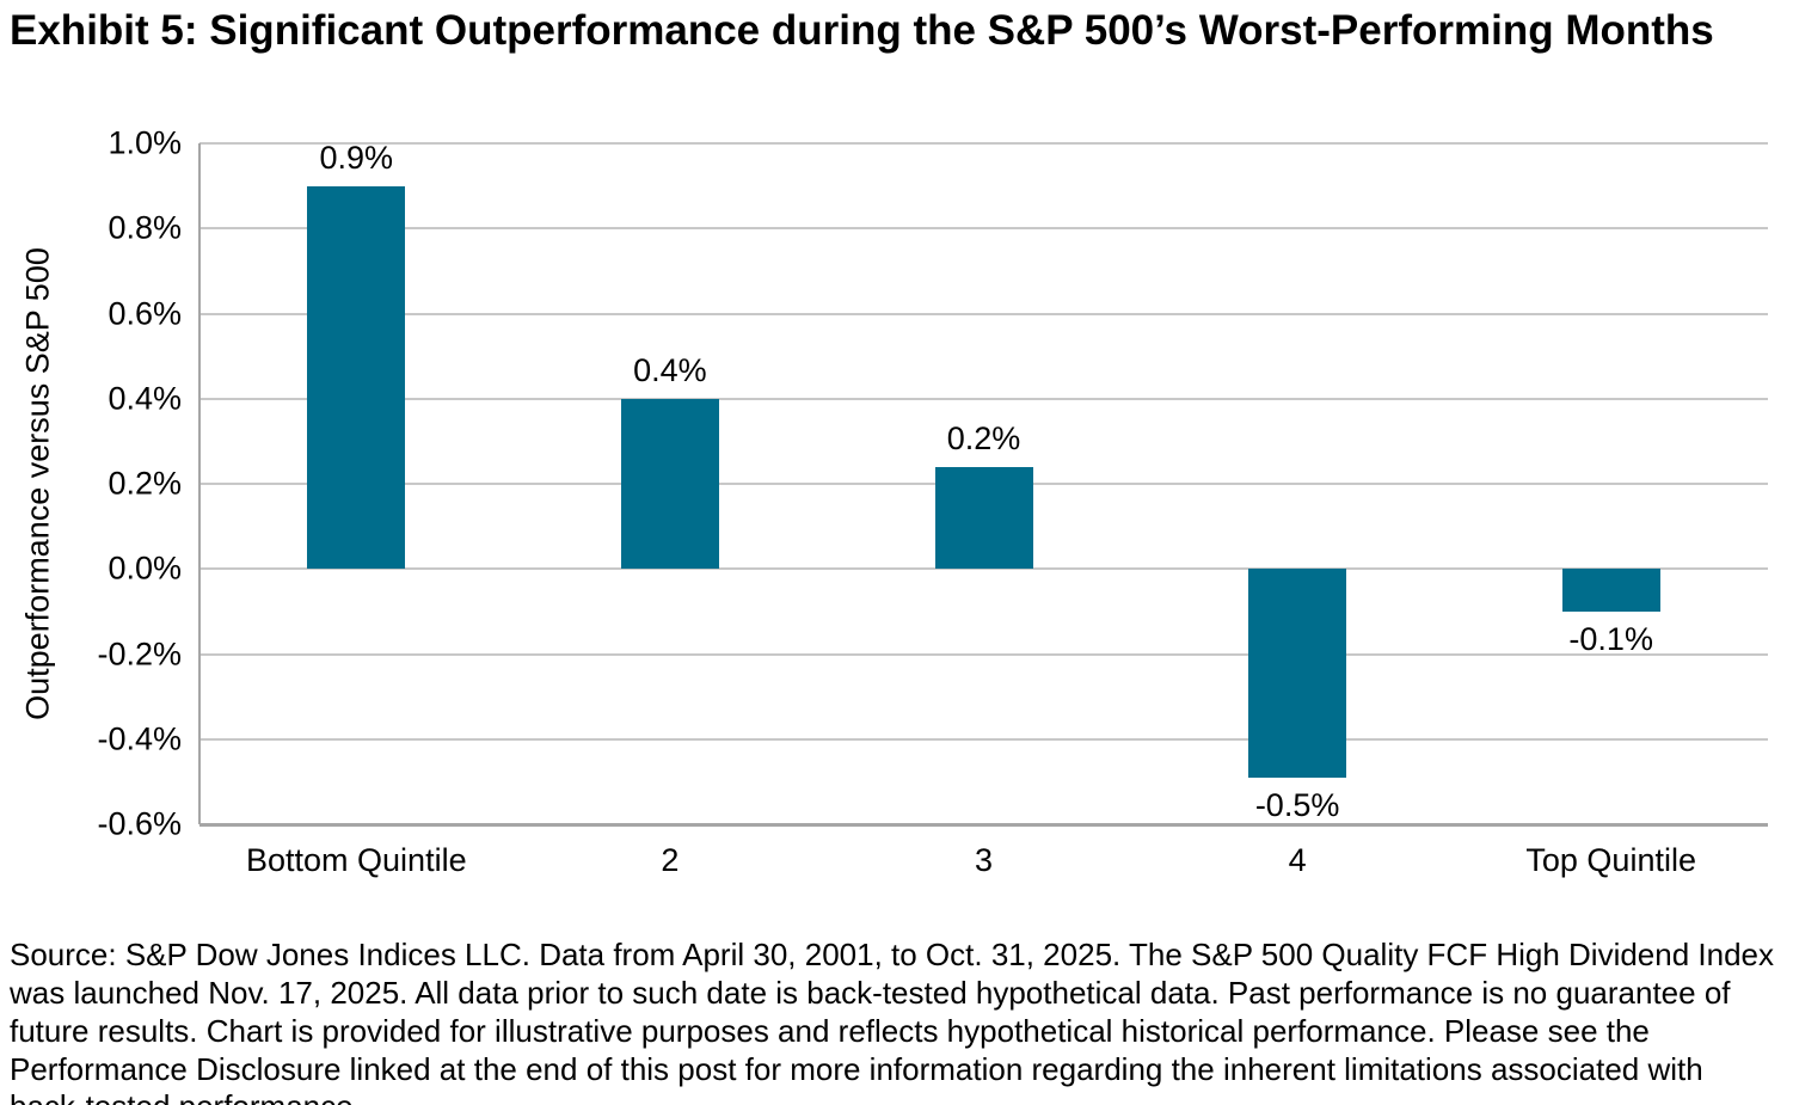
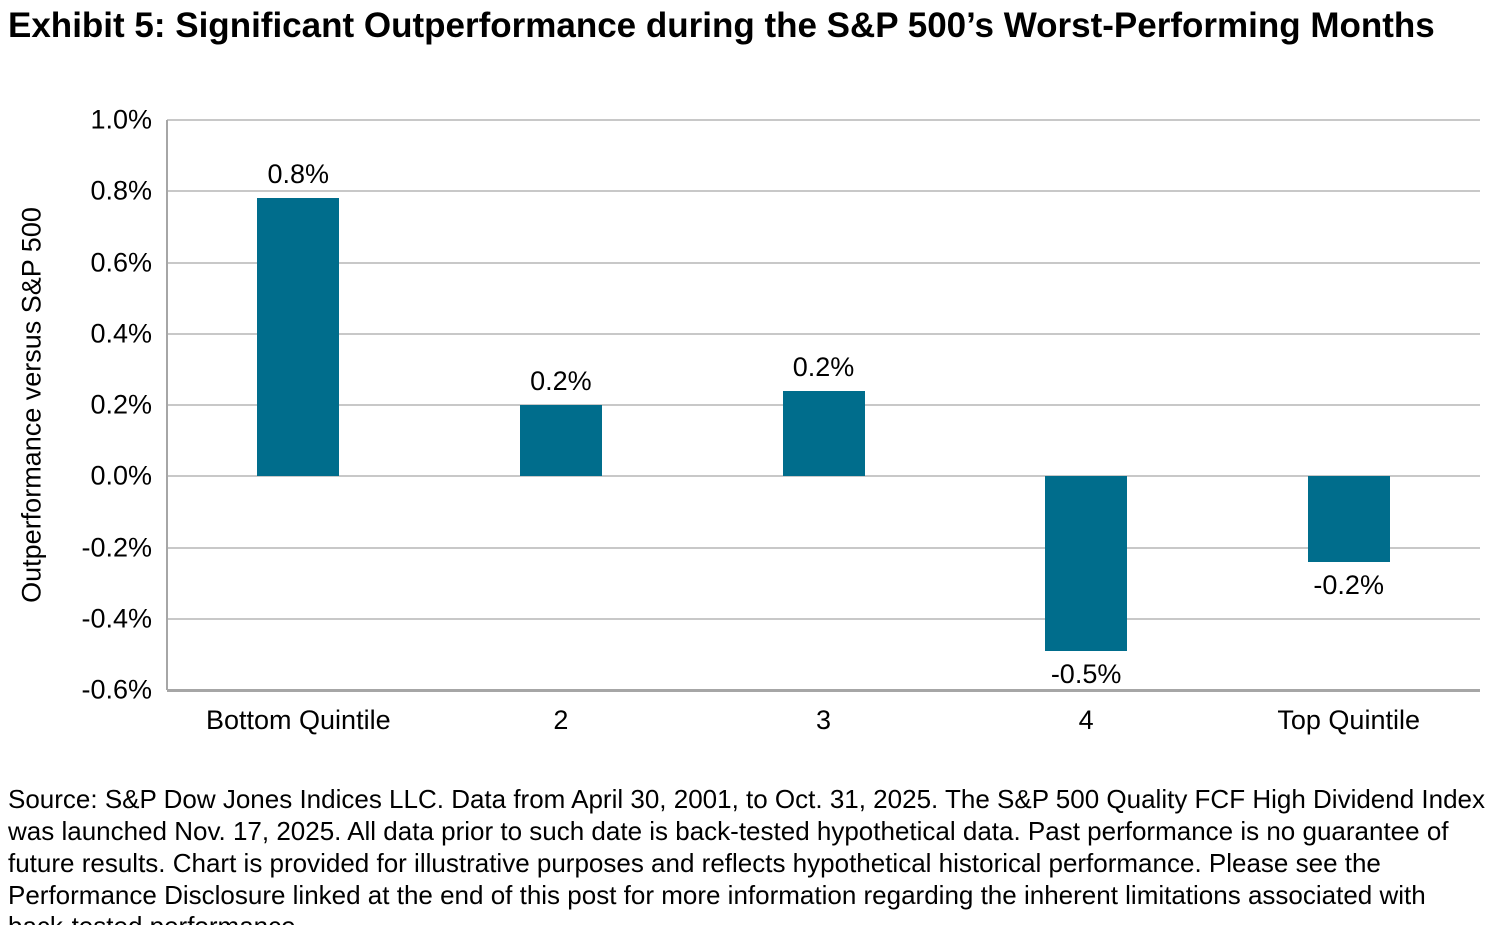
Bottom Quintile: 0.9% -> 0.8%
2: 0.4% -> 0.2%
Top Quintile: -0.1% -> -0.2%
